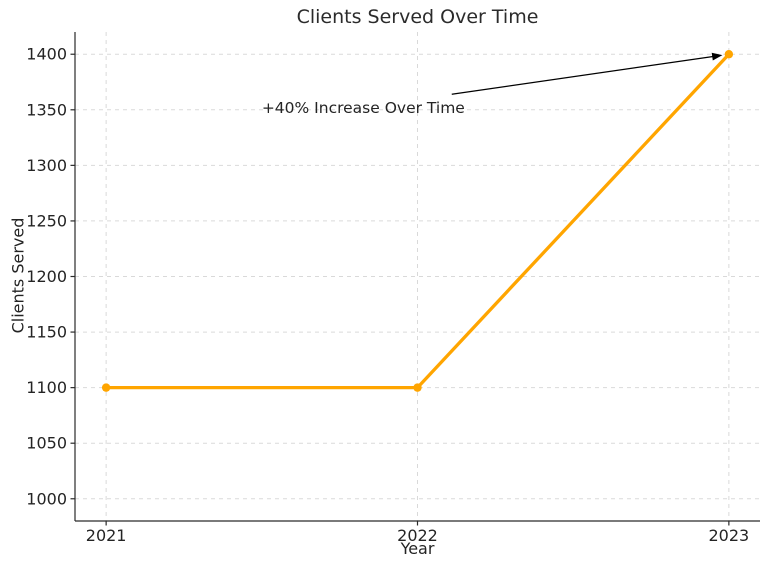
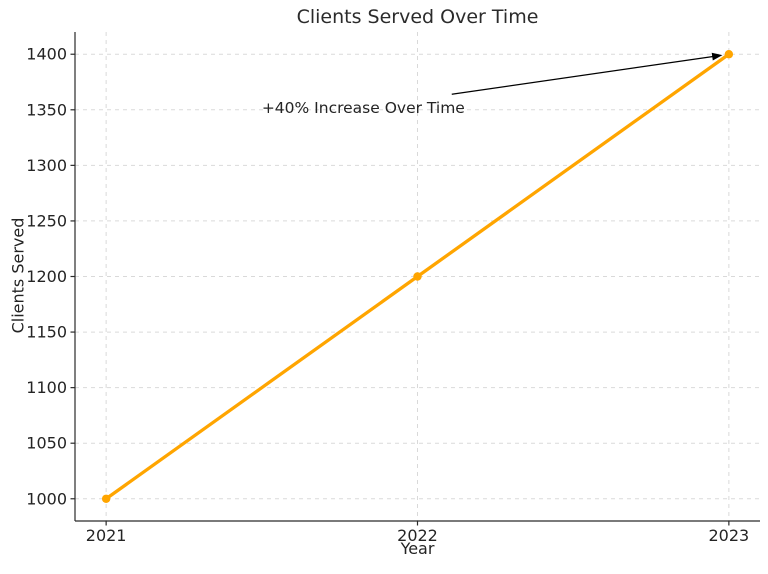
2021: 1100 -> 1000
2022: 1100 -> 1200
